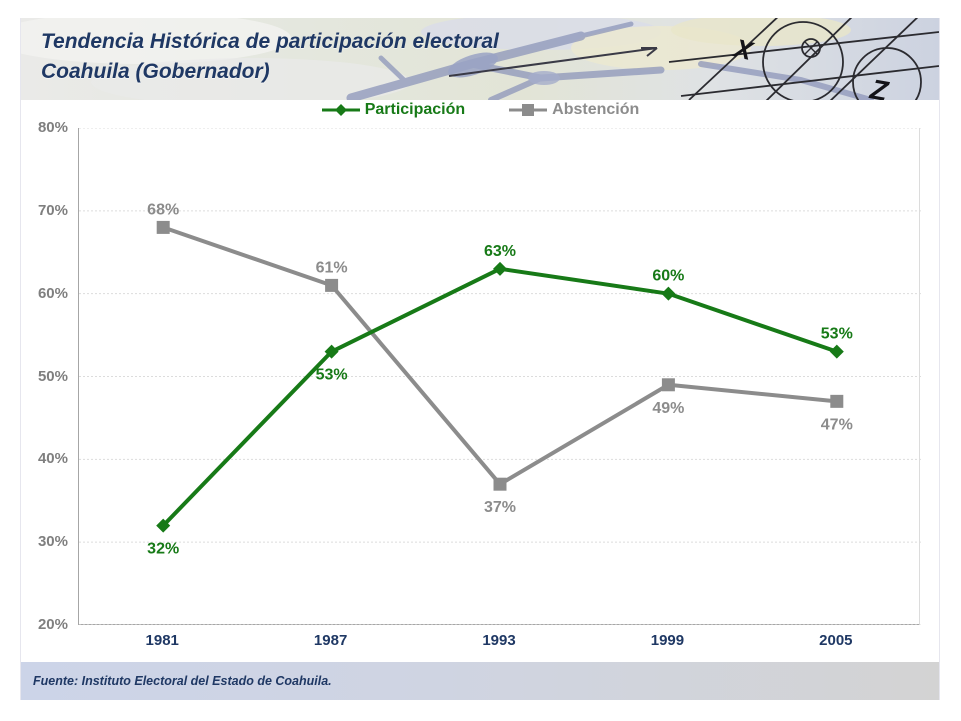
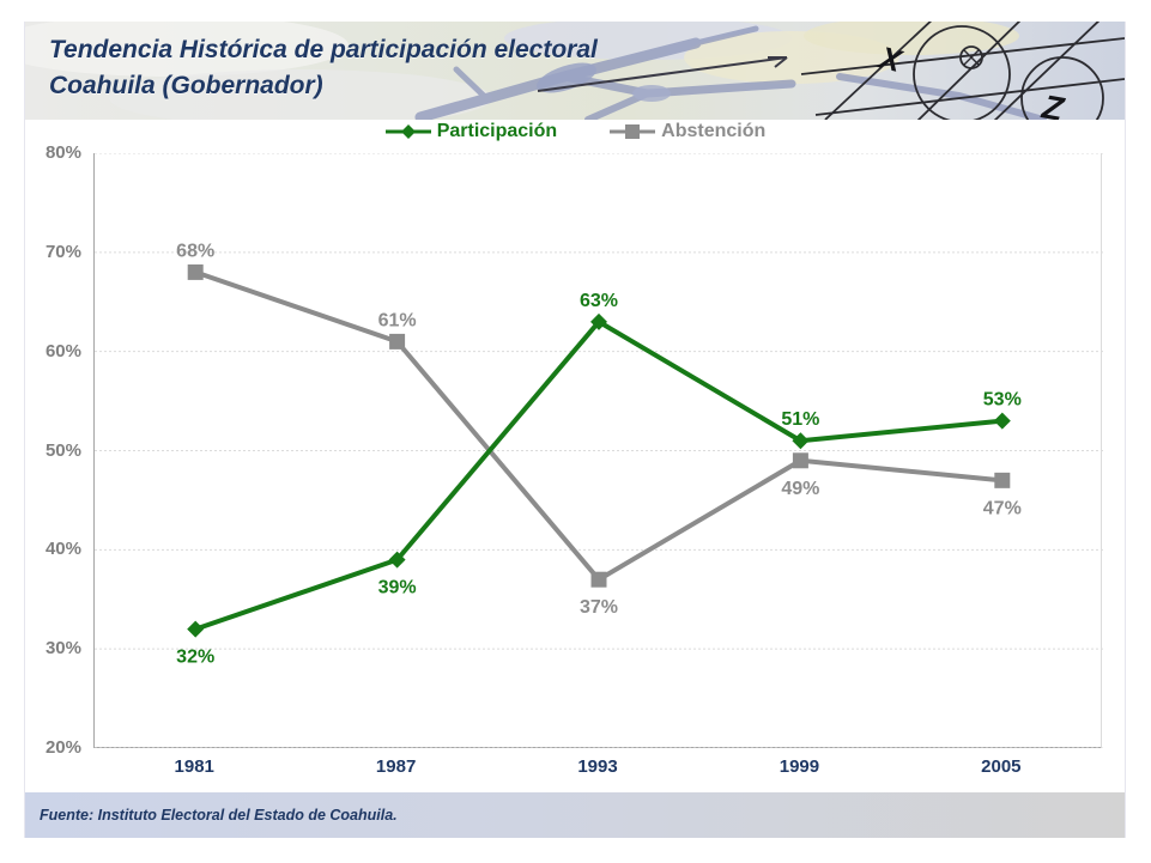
Participación/1987: 53% -> 39%
Participación/1999: 60% -> 51%
